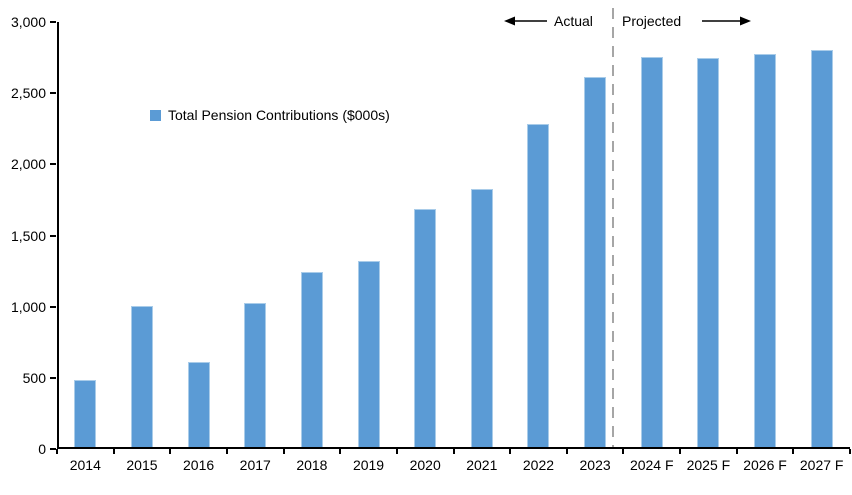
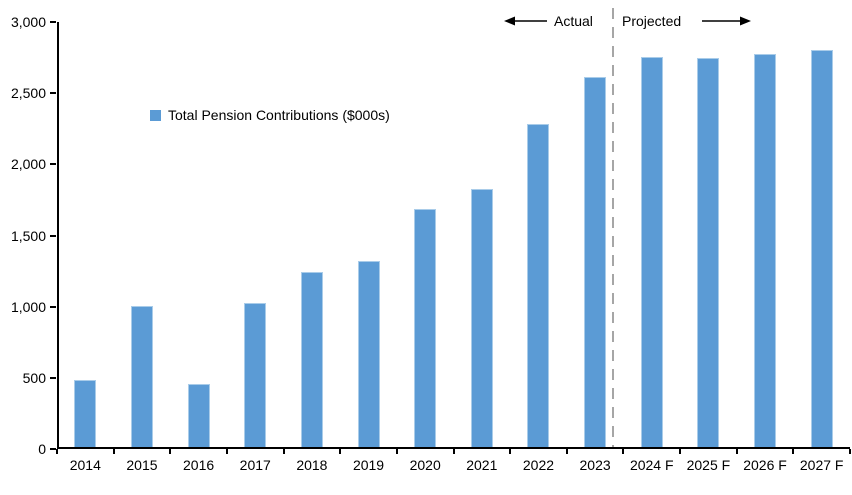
2016: 600 -> 440
